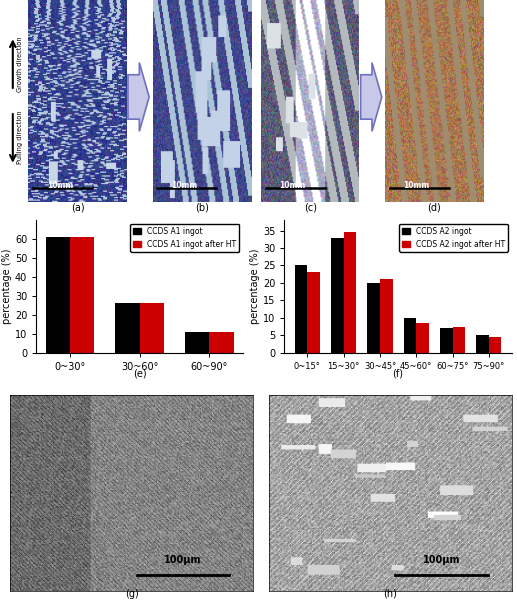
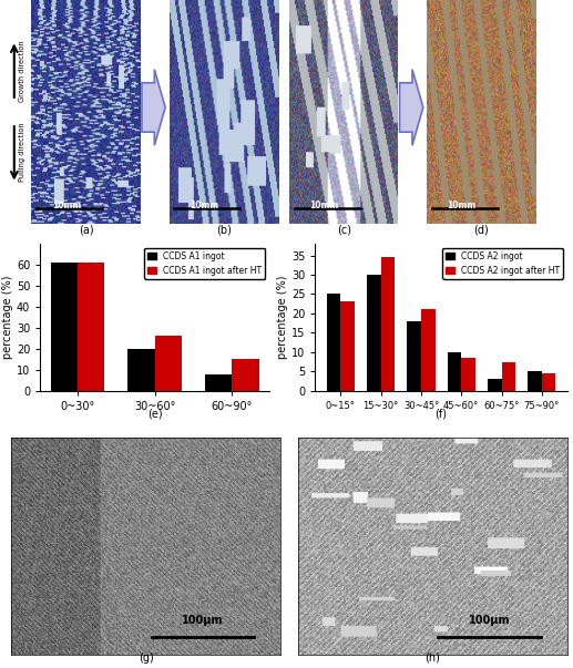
CCDS A1 ingot/30~60°: 26 -> 20
CCDS A1 ingot/60~90°: 11 -> 8
CCDS A1 ingot after HT/60~90°: 11 -> 15
CCDS A2 ingot/15~30°: 33 -> 30
CCDS A2 ingot/30~45°: 20 -> 18
CCDS A2 ingot/60~75°: 7 -> 3
